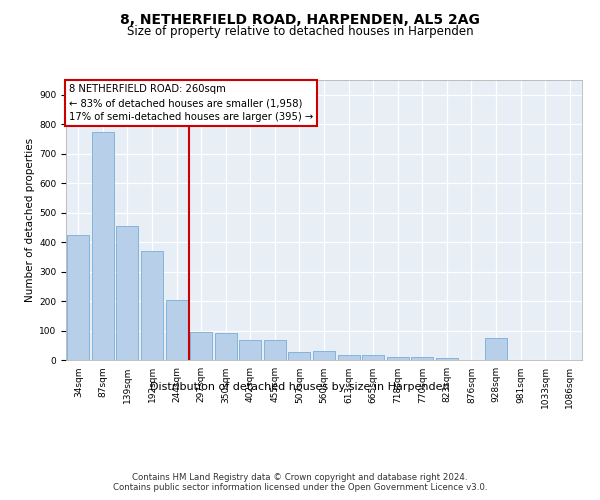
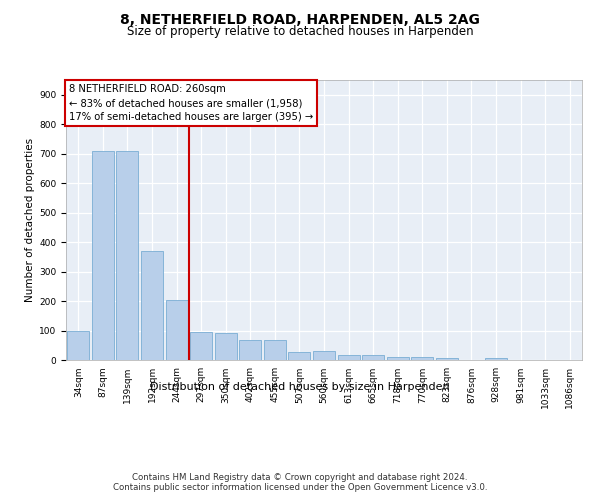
34sqm: 425 -> 100
87sqm: 775 -> 710
139sqm: 455 -> 710
928sqm: 75 -> 7
